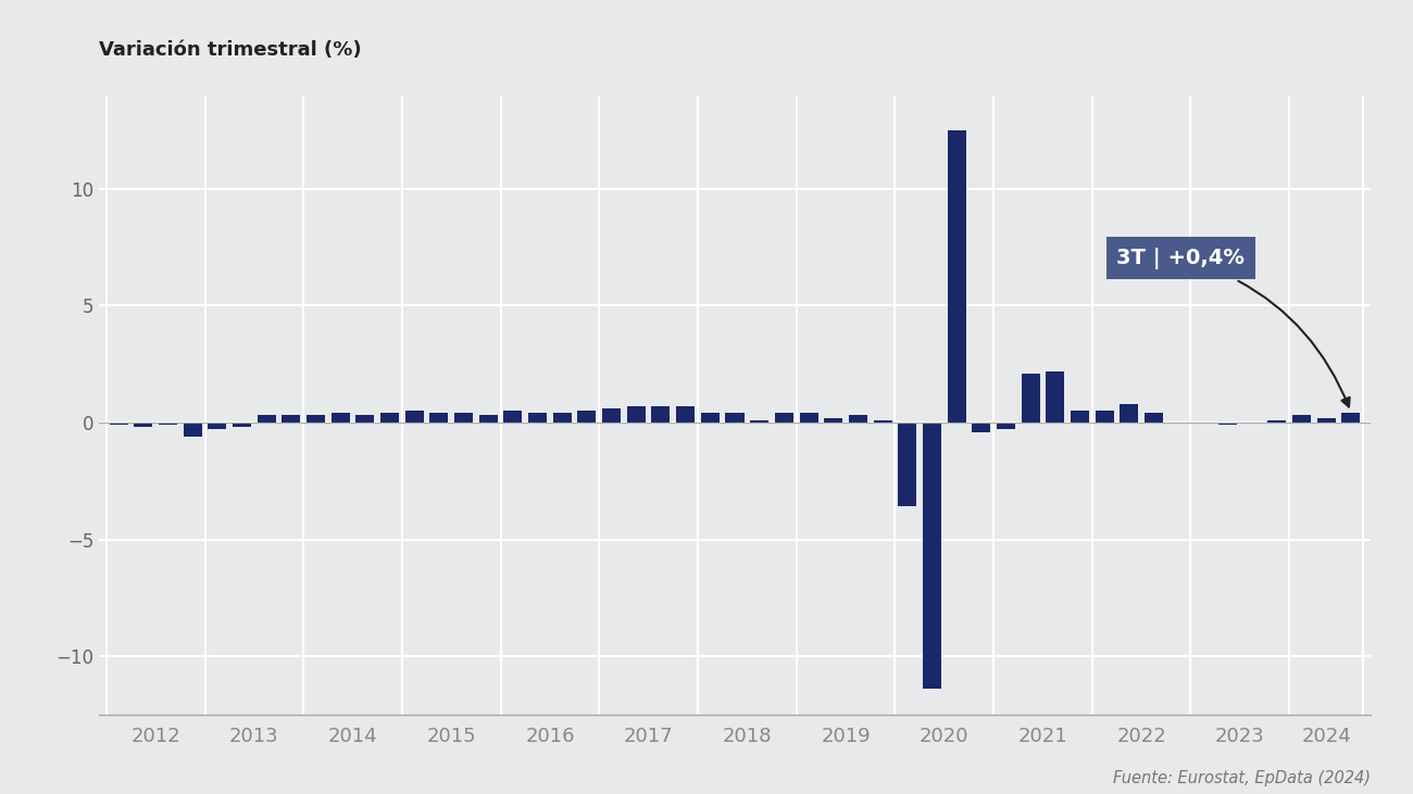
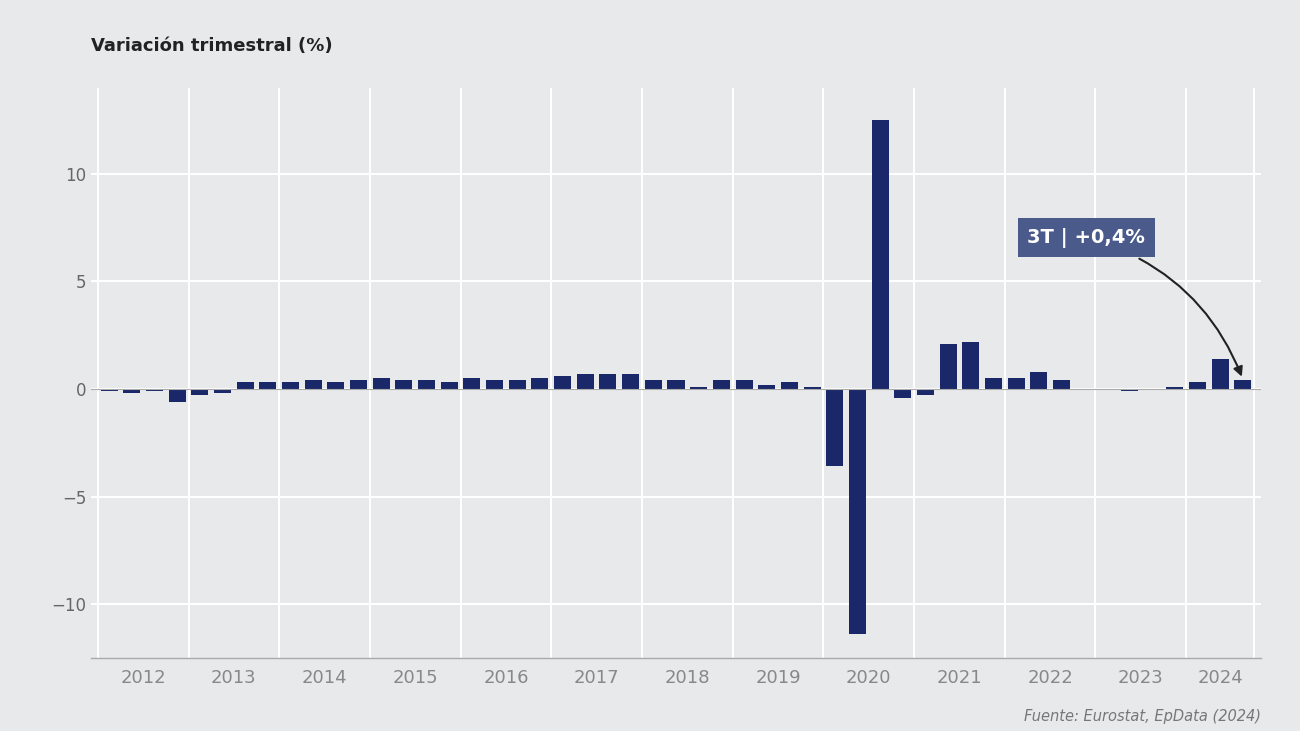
2024: 0.2 -> 1.4
